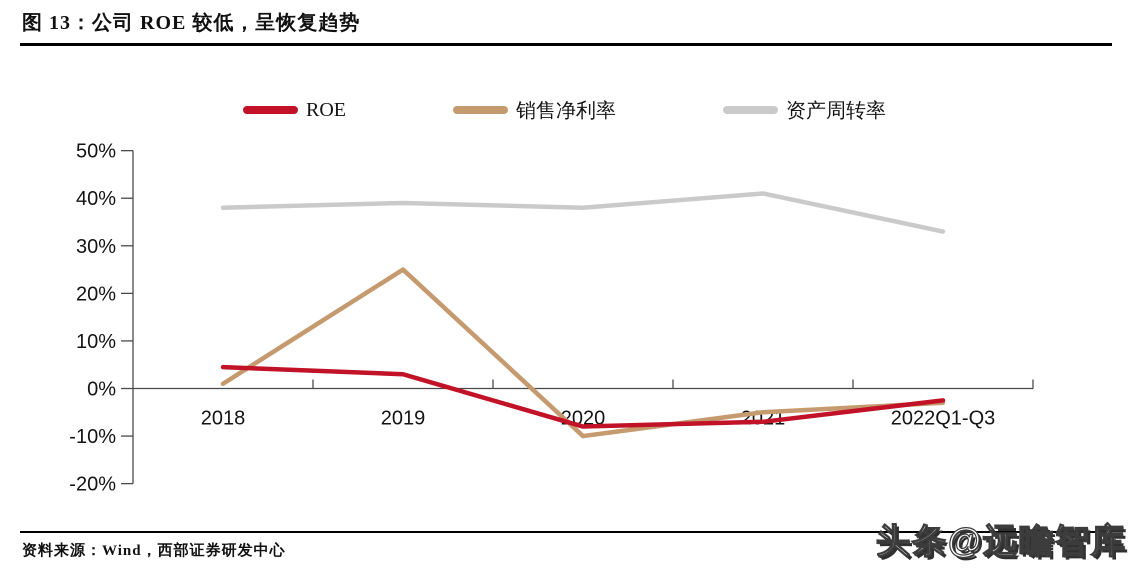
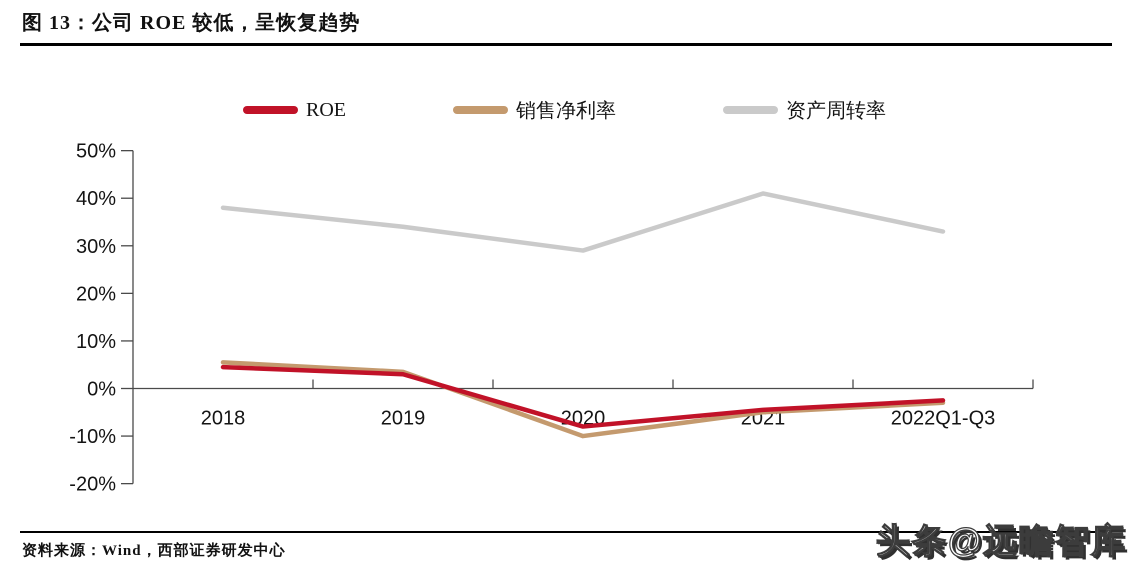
销售净利率/2018: 1% -> 6%
销售净利率/2019: 25% -> 4%
资产周转率/2019: 39% -> 34%
资产周转率/2020: 38% -> 29%
ROE/2021: -7% -> -4%
